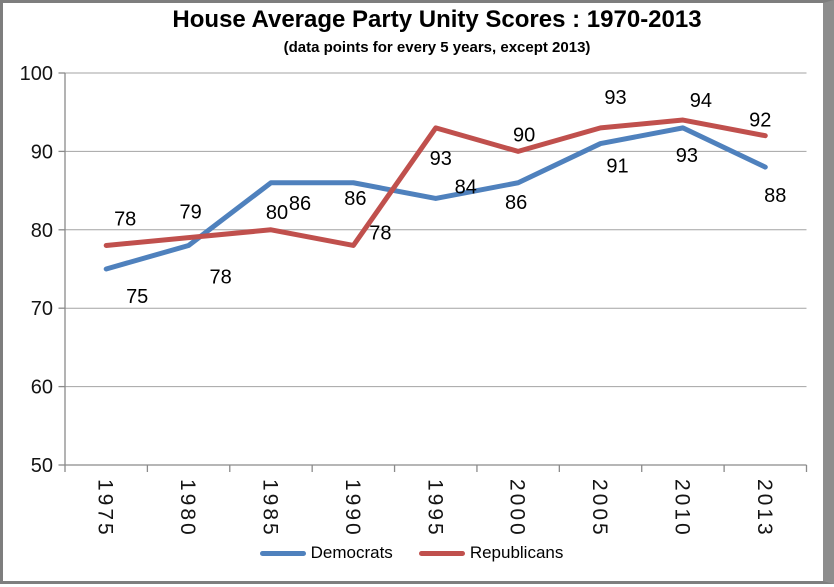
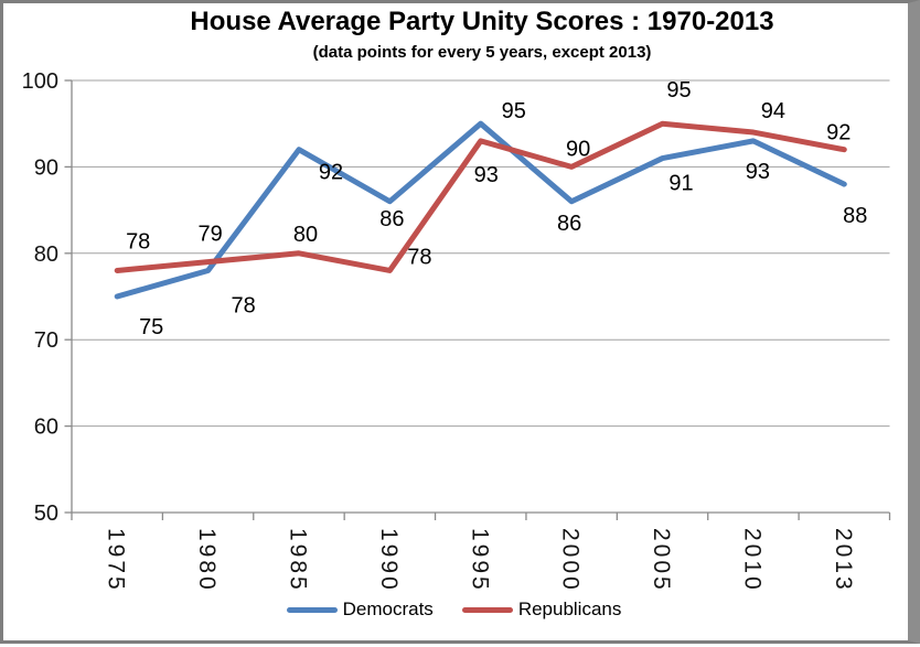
Democrats/1985: 86 -> 92
Democrats/1995: 84 -> 95
Republicans/2005: 93 -> 95
